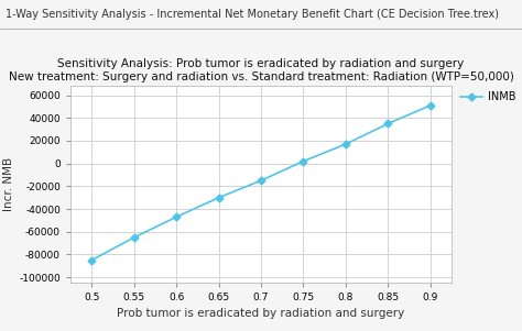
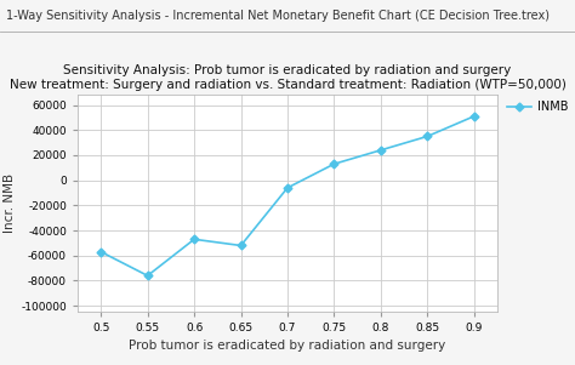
0.5: -85000 -> -57000
0.55: -65000 -> -76000
0.65: -30000 -> -52000
0.7: -15000 -> -6000
0.75: 2000 -> 13000
0.8: 17000 -> 24000
